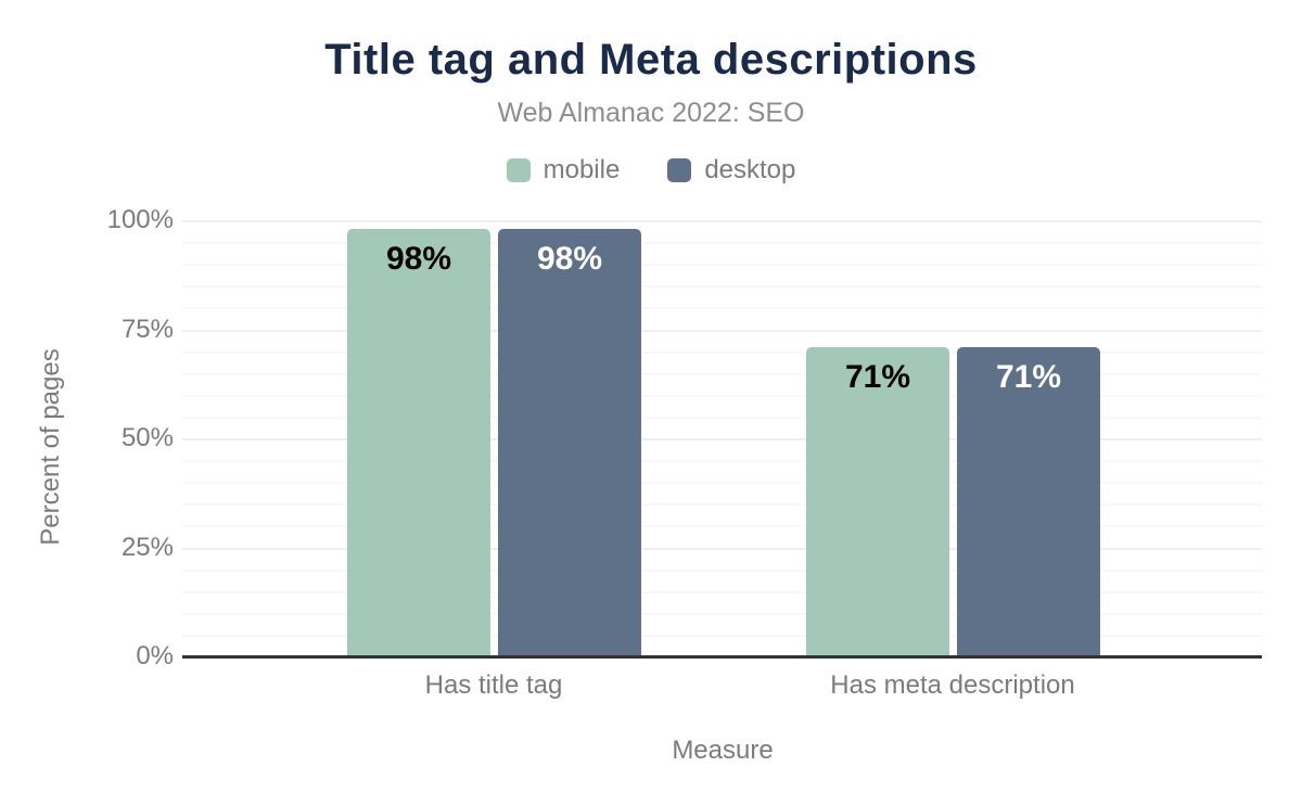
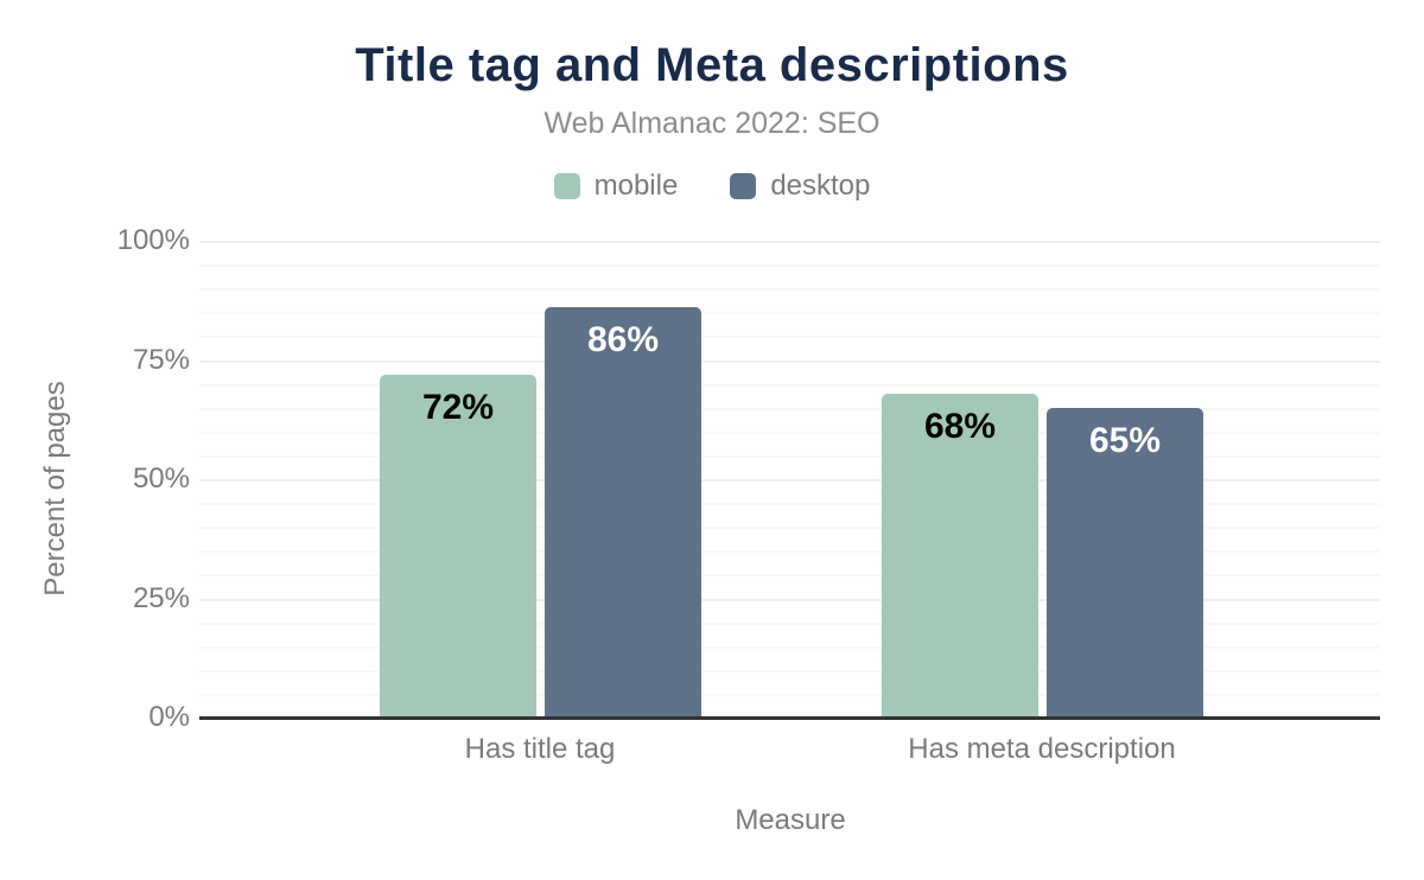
mobile/Has title tag: 98% -> 72%
desktop/Has title tag: 98% -> 86%
mobile/Has meta description: 71% -> 68%
desktop/Has meta description: 71% -> 65%
